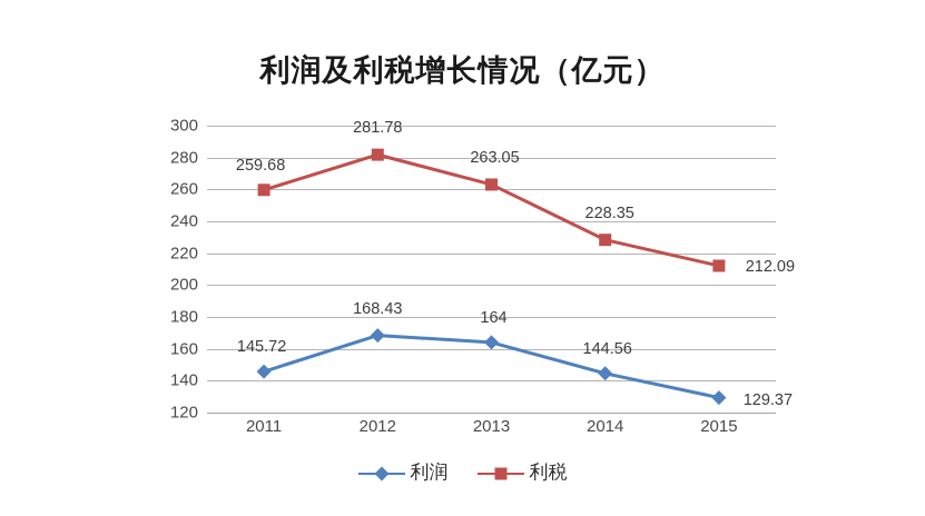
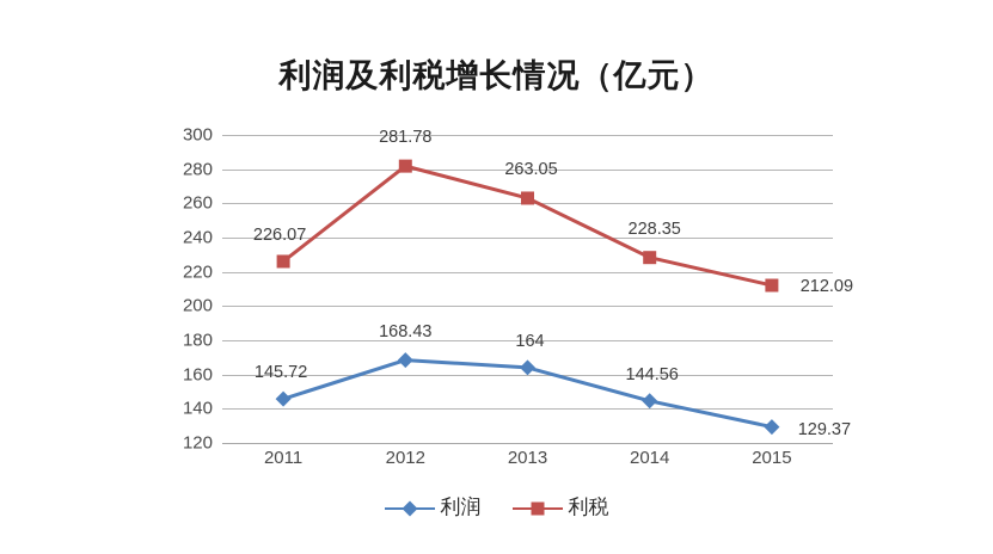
利税/2011: 259.68 -> 226.07
